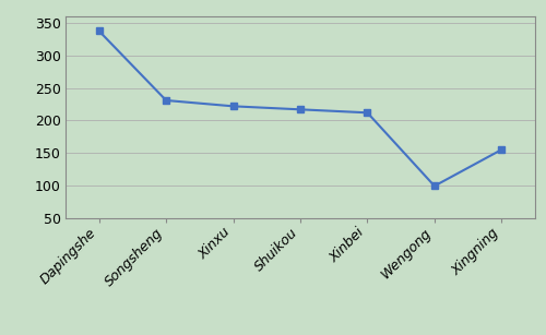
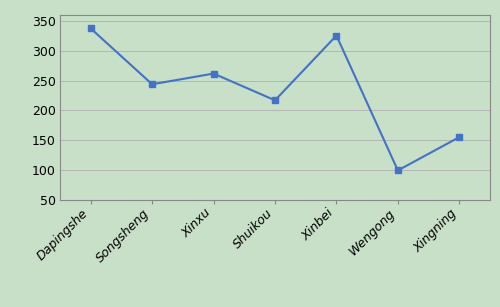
Songsheng: 231 -> 244
Xinxu: 222 -> 262
Xinbei: 212 -> 326
